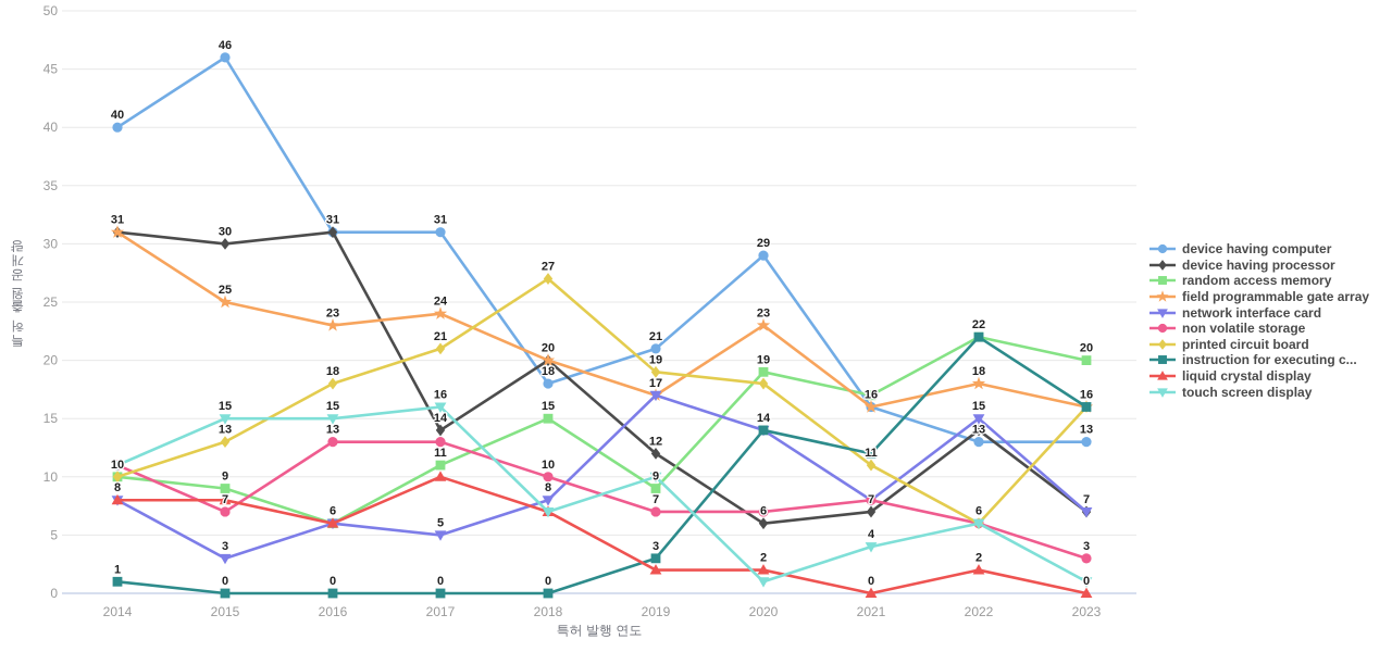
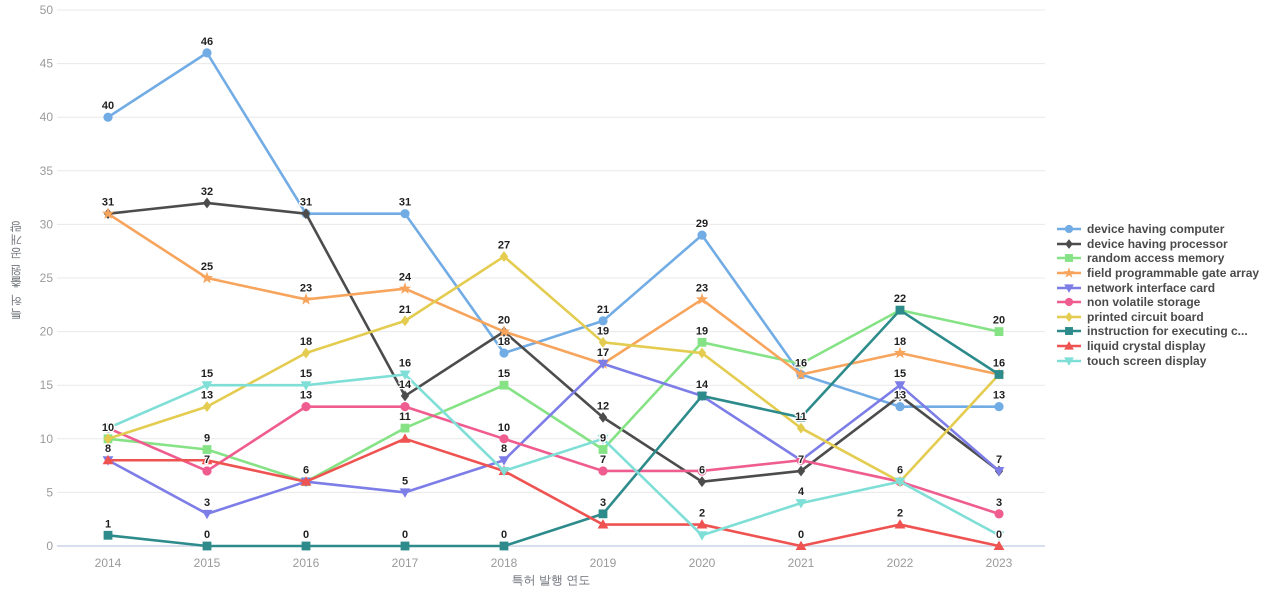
device having processor/2015: 30 -> 32
